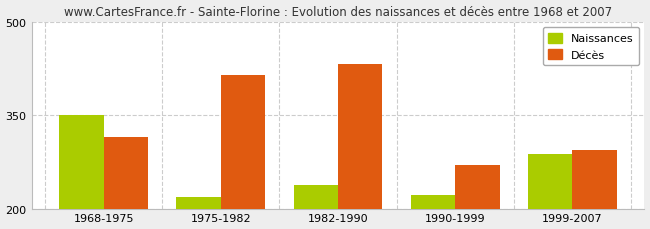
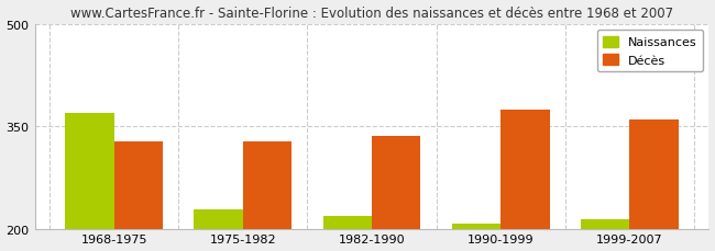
Naissances/1968-1975: 350 -> 370
Décès/1968-1975: 314 -> 327
Naissances/1975-1982: 218 -> 228
Décès/1975-1982: 414 -> 328
Naissances/1982-1990: 238 -> 218
Décès/1982-1990: 432 -> 336
Naissances/1990-1999: 222 -> 207
Décès/1990-1999: 270 -> 374
Naissances/1999-2007: 288 -> 213
Décès/1999-2007: 294 -> 360
